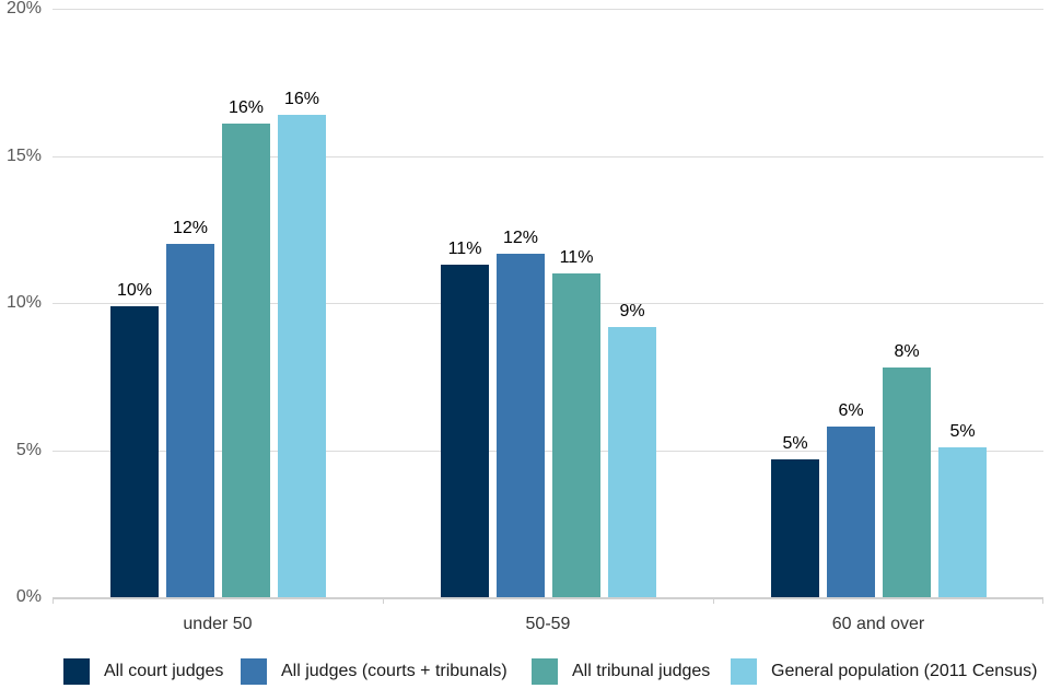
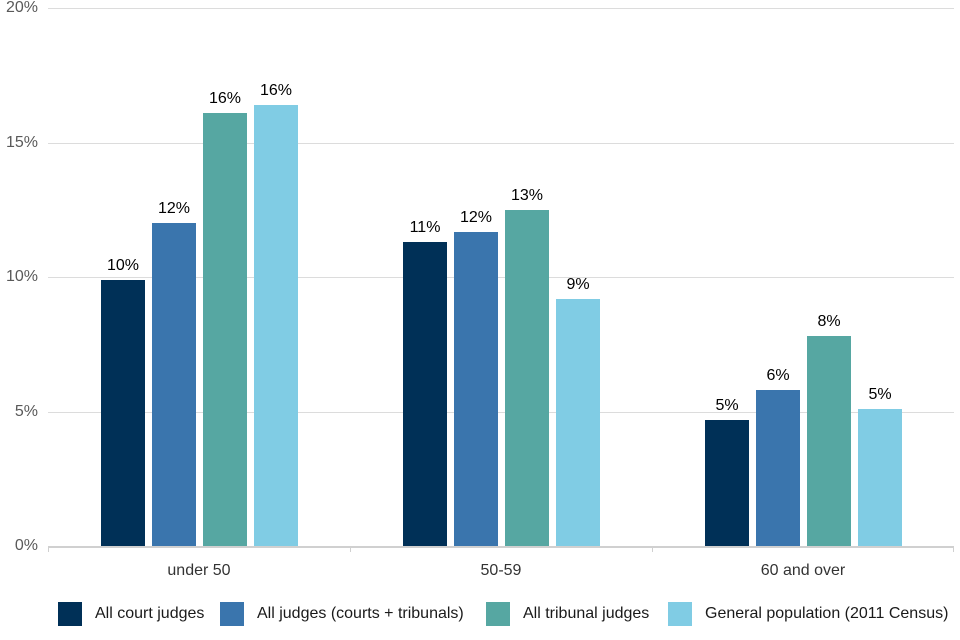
All tribunal judges/50-59: 11% -> 13%
